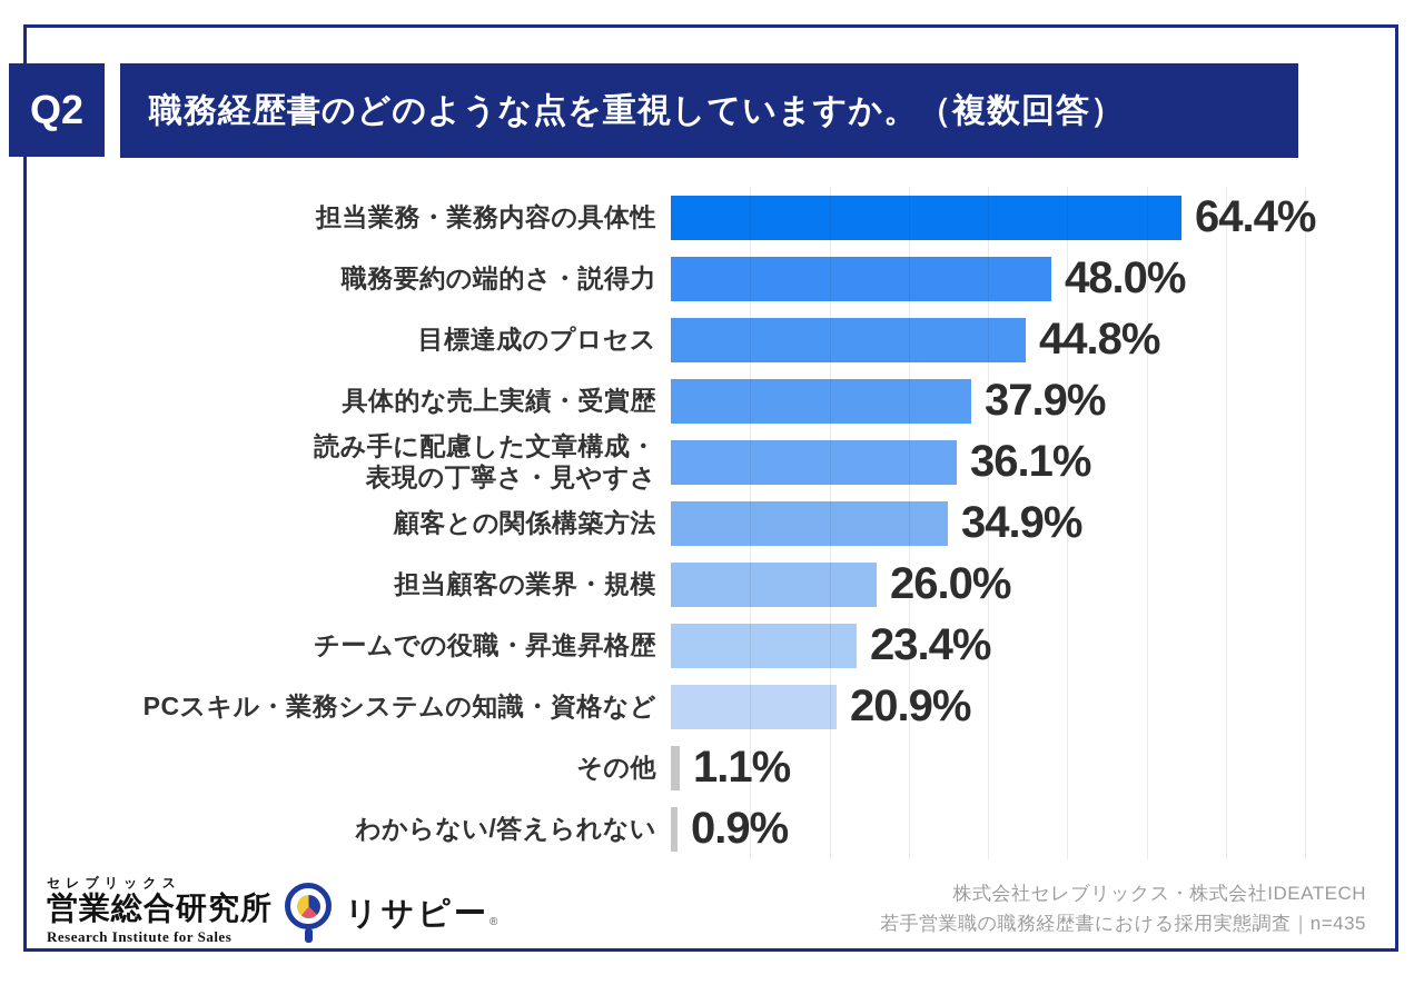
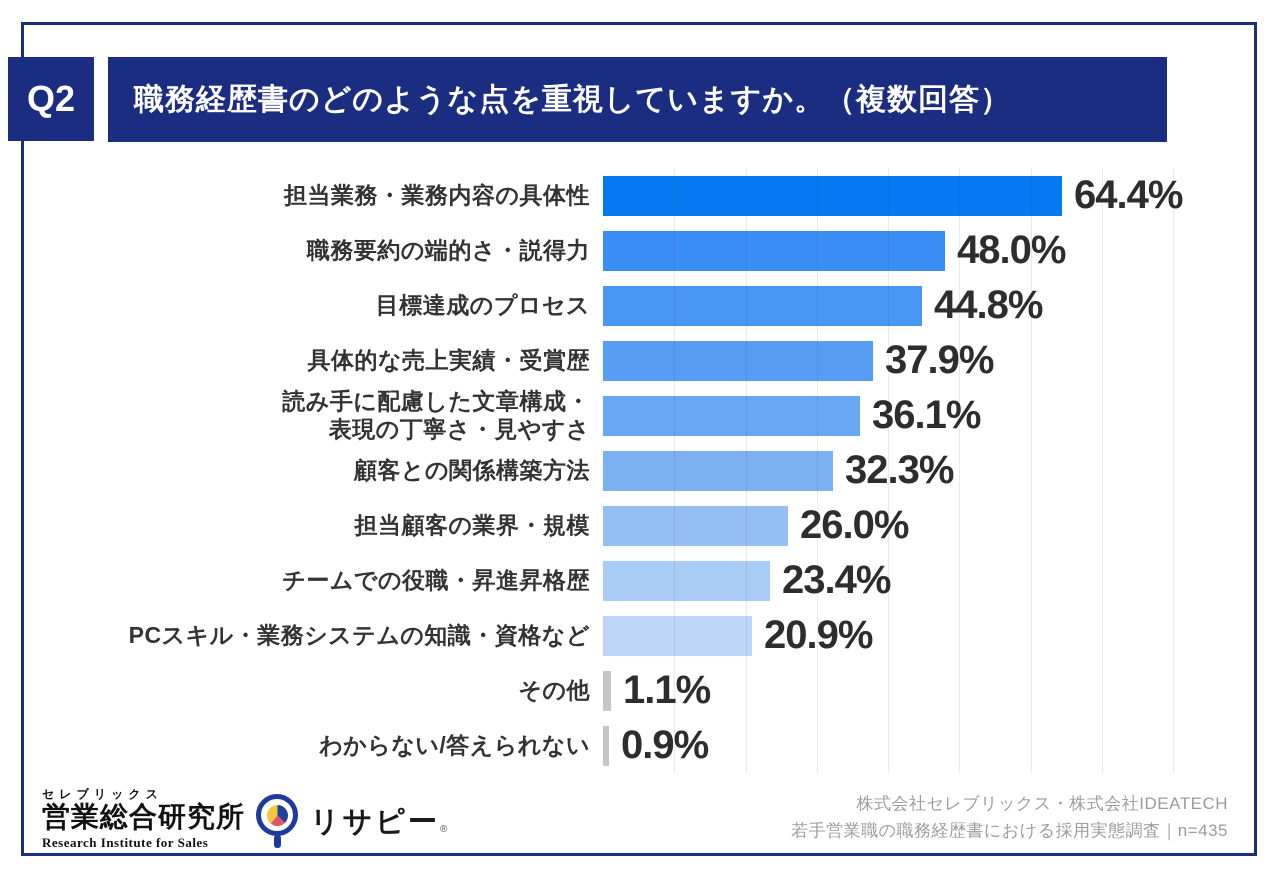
顧客との関係構築方法: 34.9% -> 32.3%
